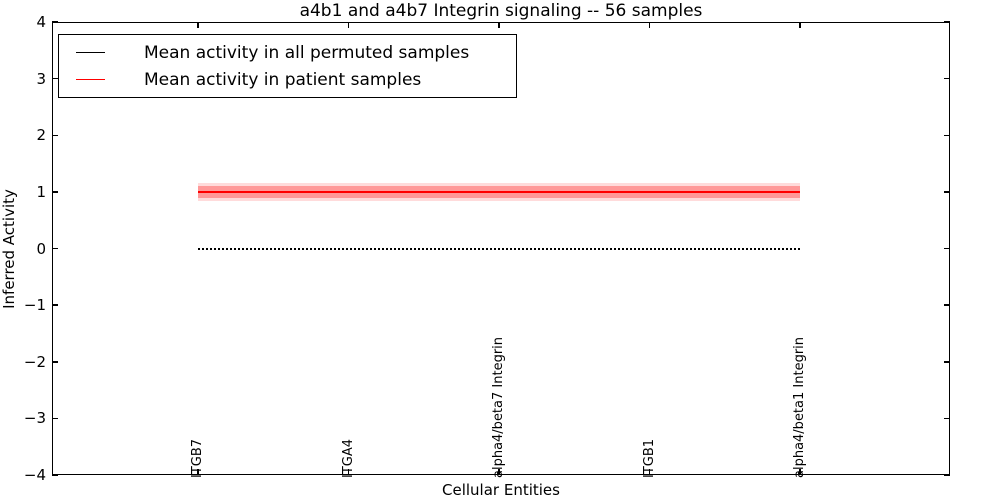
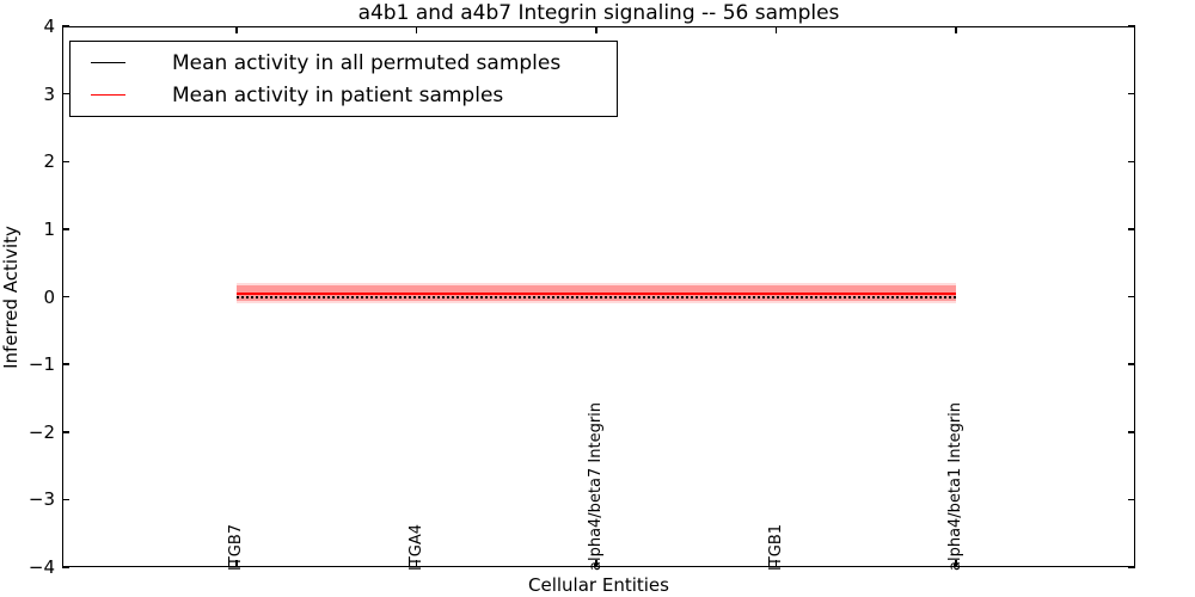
Mean activity in patient samples/ITGB7: 1.0 -> 0.1
Mean activity in patient samples/ITGA4: 2.6 -> 0.1
Mean activity in patient samples/alpha4/beta1 Integrin: 1.1 -> 0.1
